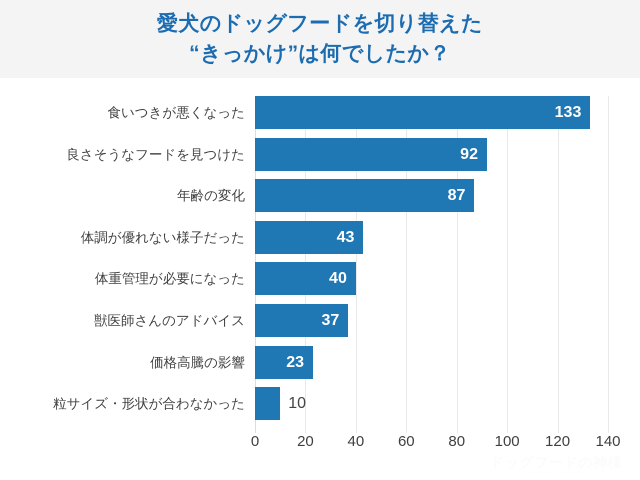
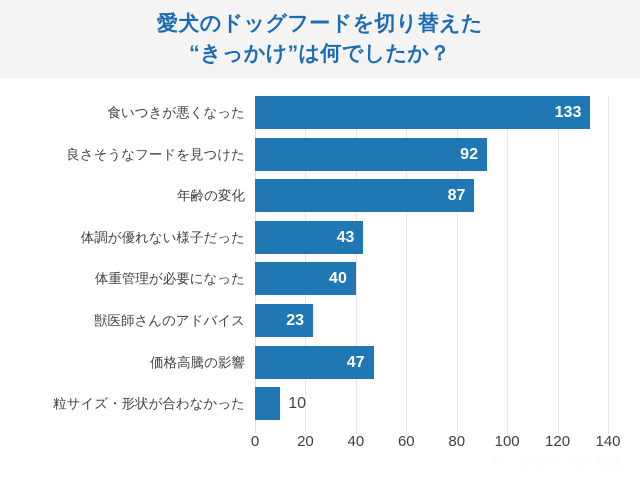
獣医師さんのアドバイス: 37 -> 23
価格高騰の影響: 23 -> 47
